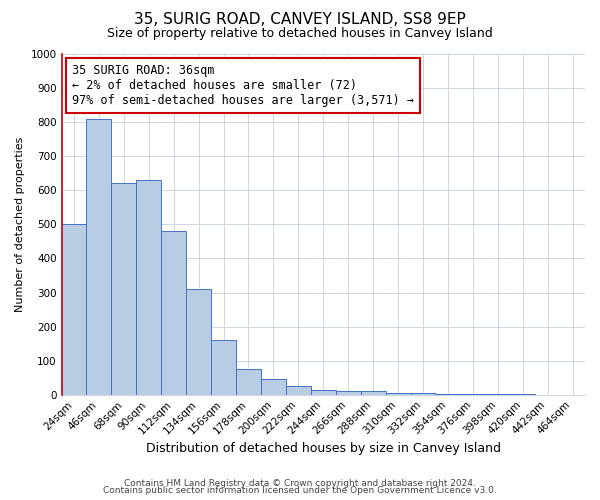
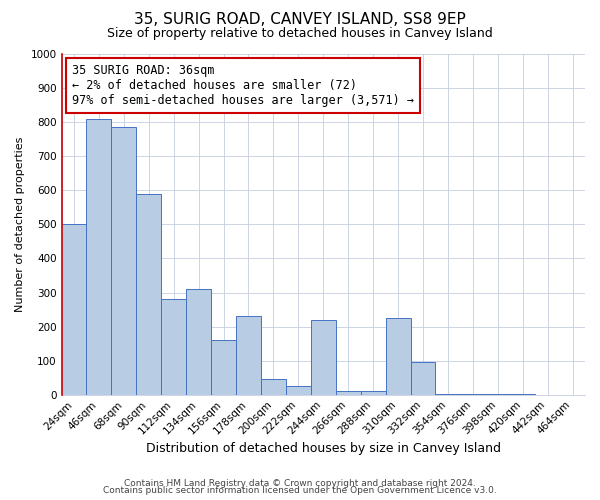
68sqm: 620 -> 785
90sqm: 630 -> 590
112sqm: 480 -> 280
178sqm: 75 -> 230
244sqm: 15 -> 220
310sqm: 5 -> 225
332sqm: 5 -> 95
